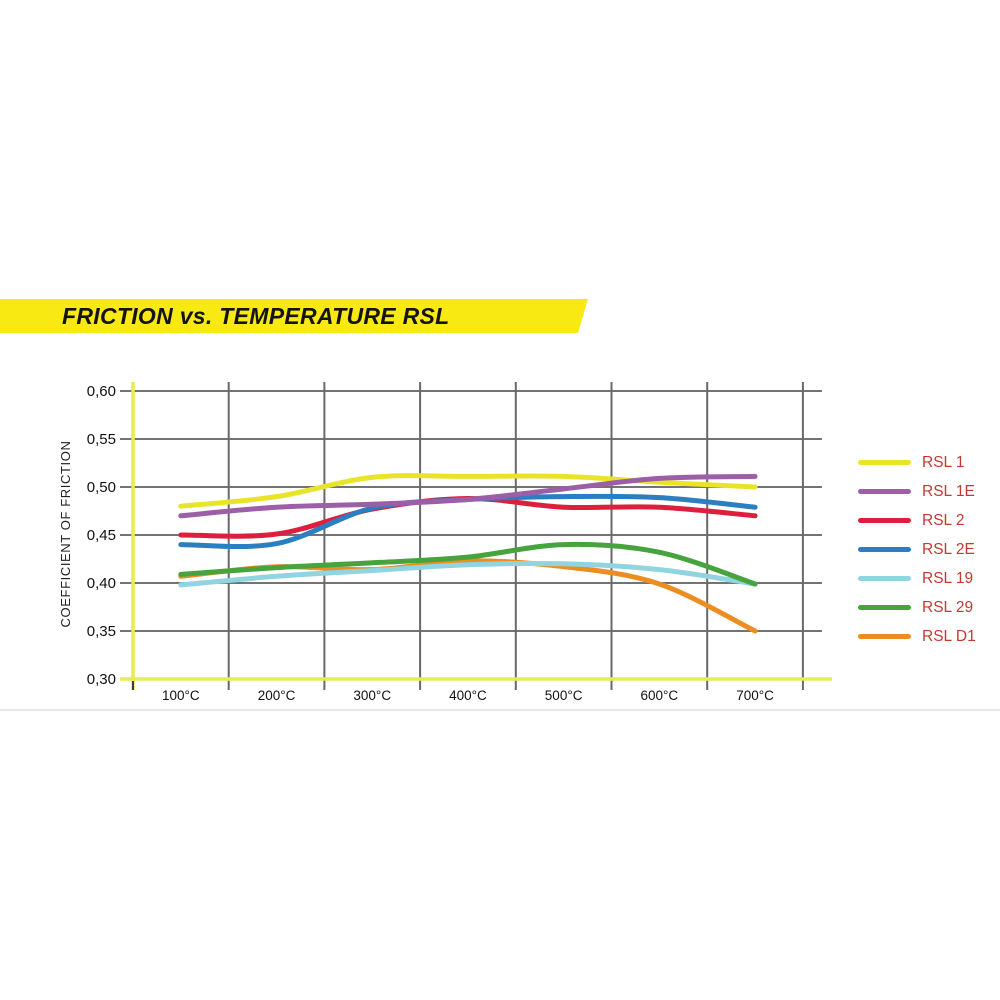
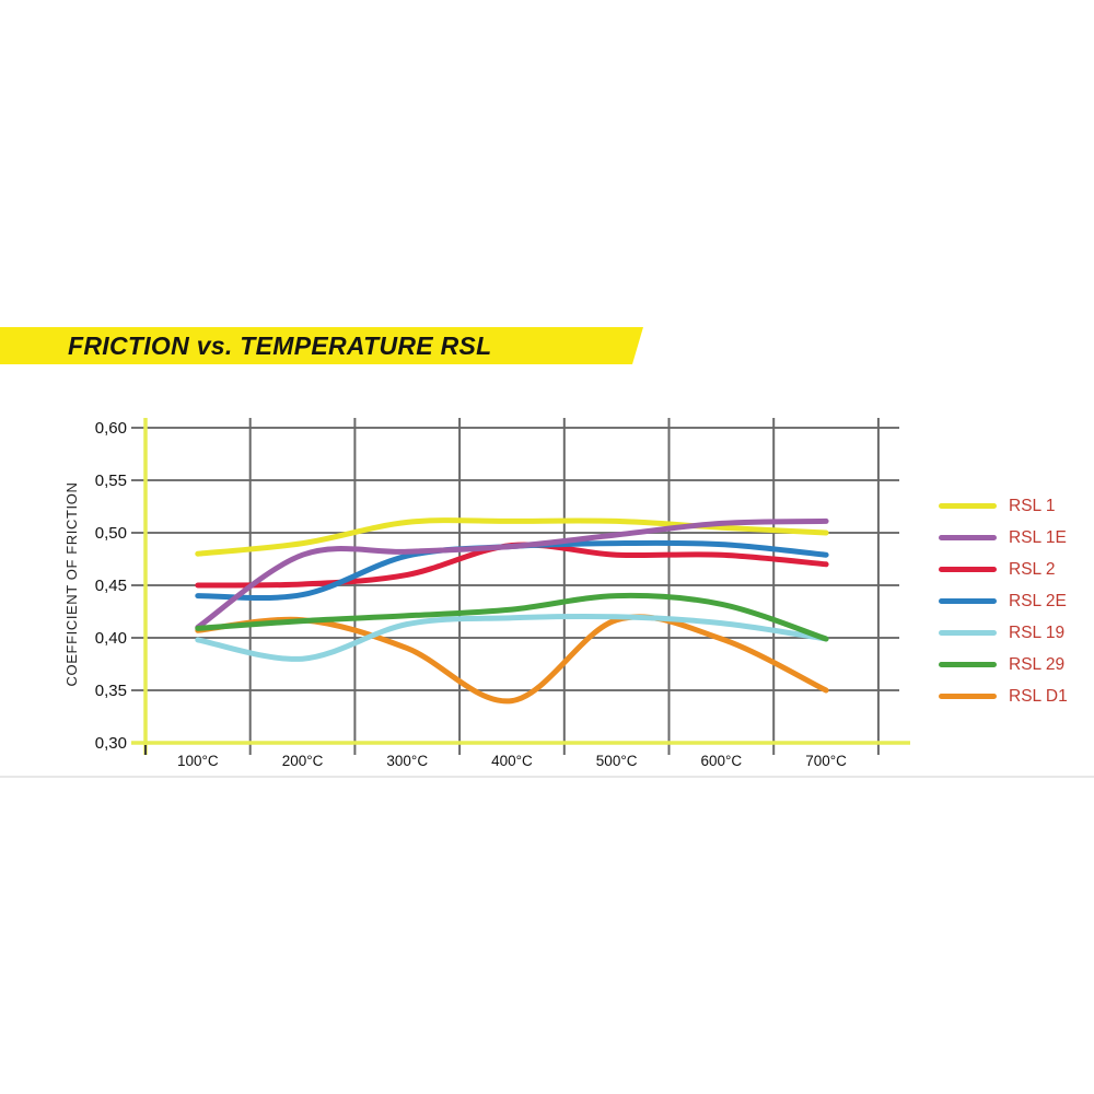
RSL 1E/100°C: 0,47 -> 0,41
RSL 19/200°C: 0,41 -> 0,38
RSL 2/300°C: 0,48 -> 0,46
RSL D1/300°C: 0,41 -> 0,39
RSL D1/400°C: 0,42 -> 0,34
